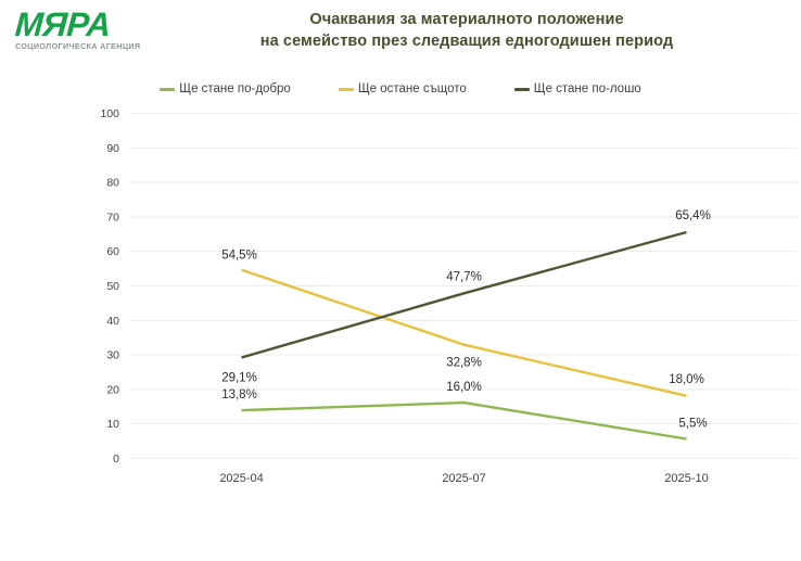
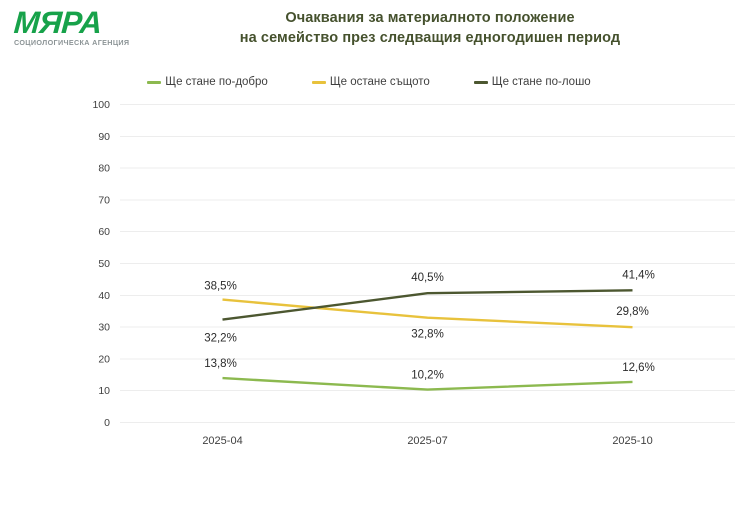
Ще остане същото/2025-04: 54,5% -> 38,5%
Ще стане по-лошо/2025-04: 29,1% -> 32,2%
Ще стане по-добро/2025-07: 16,0% -> 10,2%
Ще стане по-лошо/2025-07: 47,7% -> 40,5%
Ще стане по-добро/2025-10: 5,5% -> 12,6%
Ще остане същото/2025-10: 18,0% -> 29,8%
Ще стане по-лошо/2025-10: 65,4% -> 41,4%
